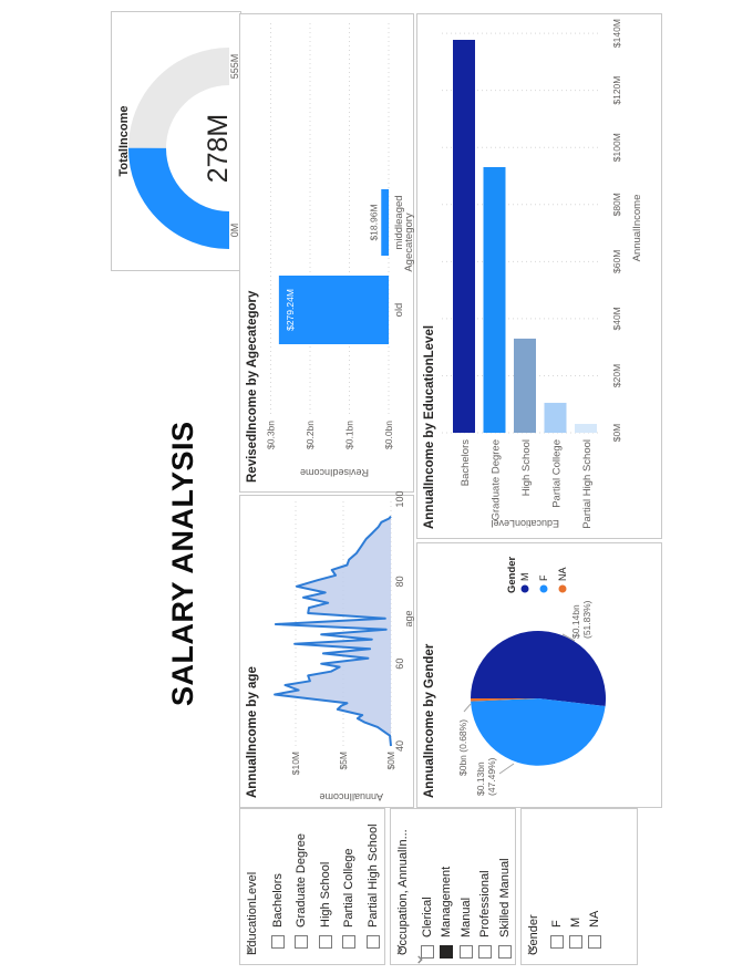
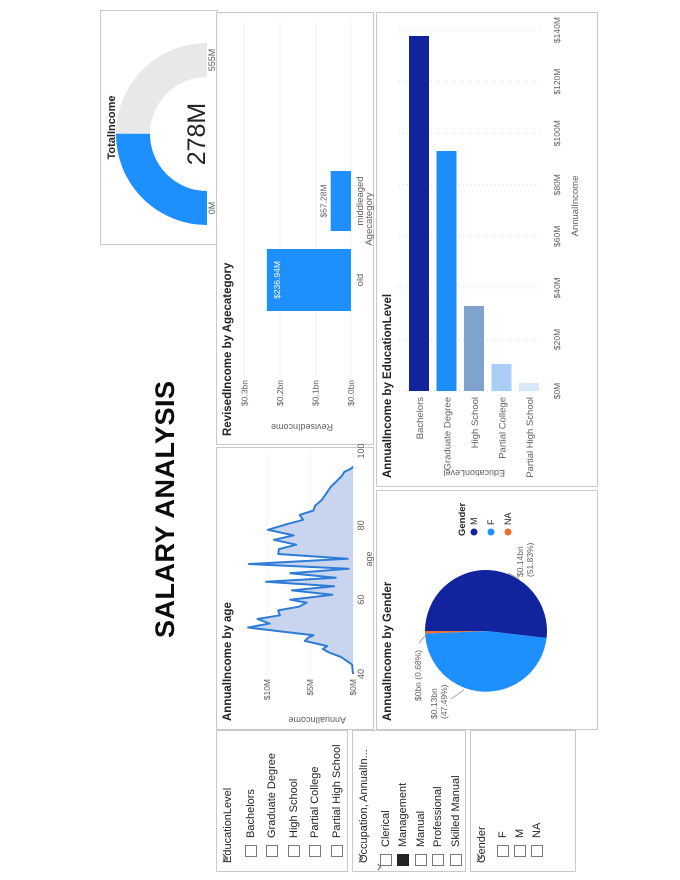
RevisedIncome by Agecategory/old: $279.24M -> $236.94M
RevisedIncome by Agecategory/middleaged: $18.96M -> $57.28M
